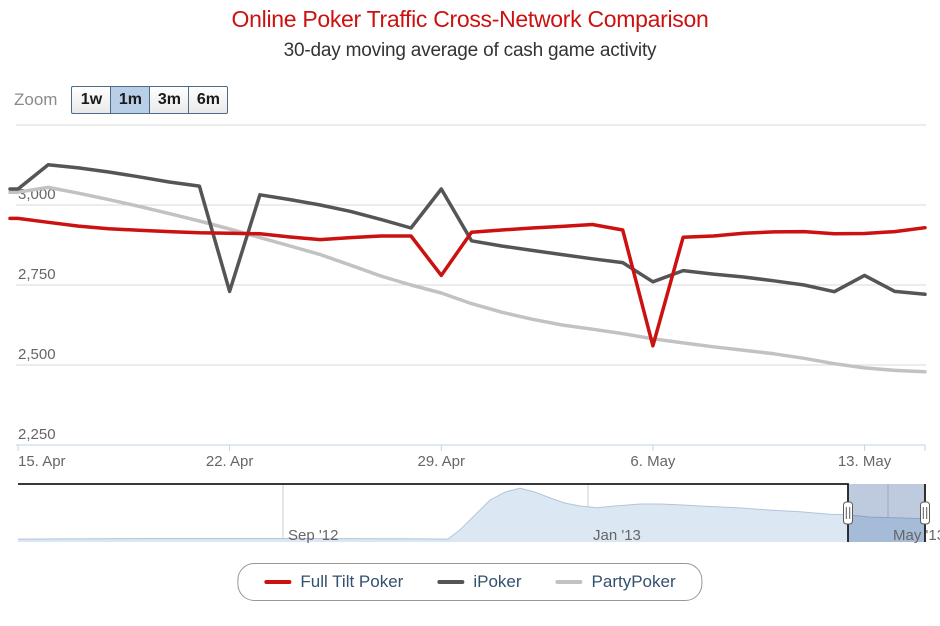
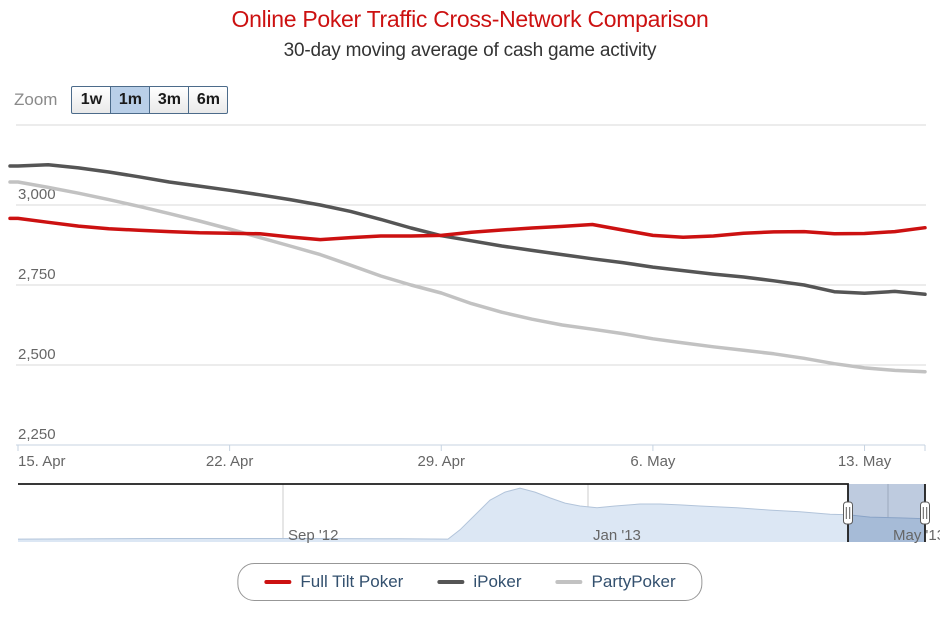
iPoker/15. Apr: 3050 -> 3120
PartyPoker/15. Apr: 3040 -> 3070
iPoker/22. Apr: 2730 -> 3050
Full Tilt Poker/29. Apr: 2780 -> 2900
iPoker/29. Apr: 3050 -> 2900
Full Tilt Poker/6. May: 2560 -> 2900
iPoker/6. May: 2760 -> 2810
iPoker/13. May: 2780 -> 2720
